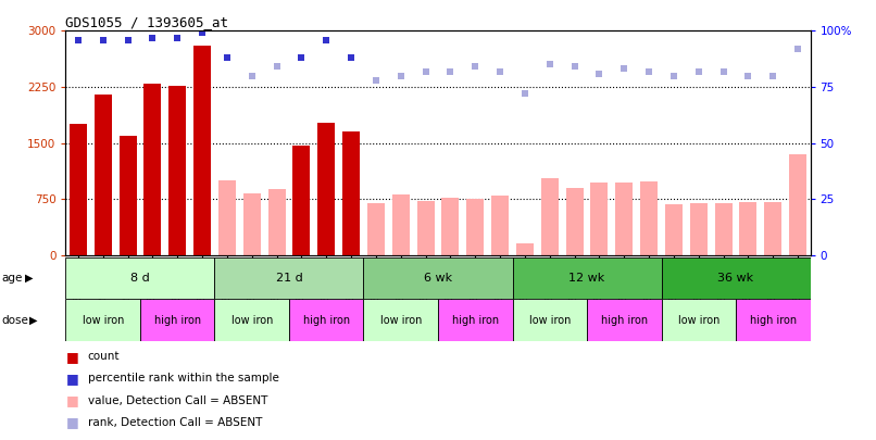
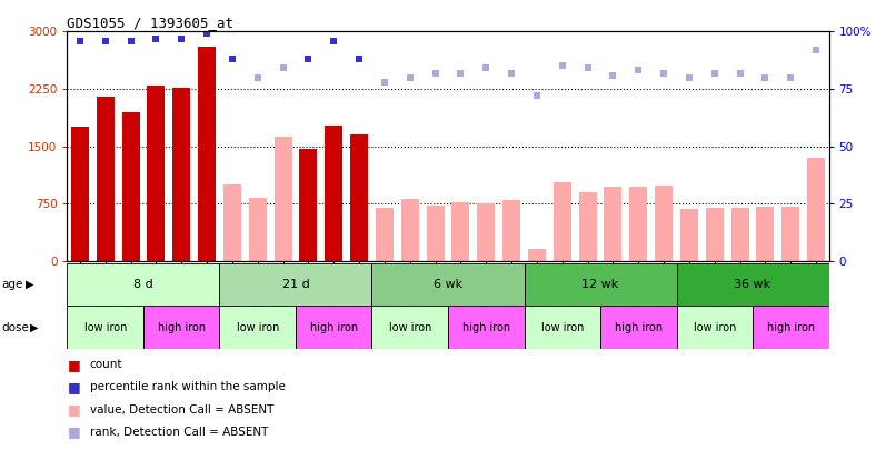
GSM33582: 1600 -> 1940
GSM33576: 880 -> 1620
